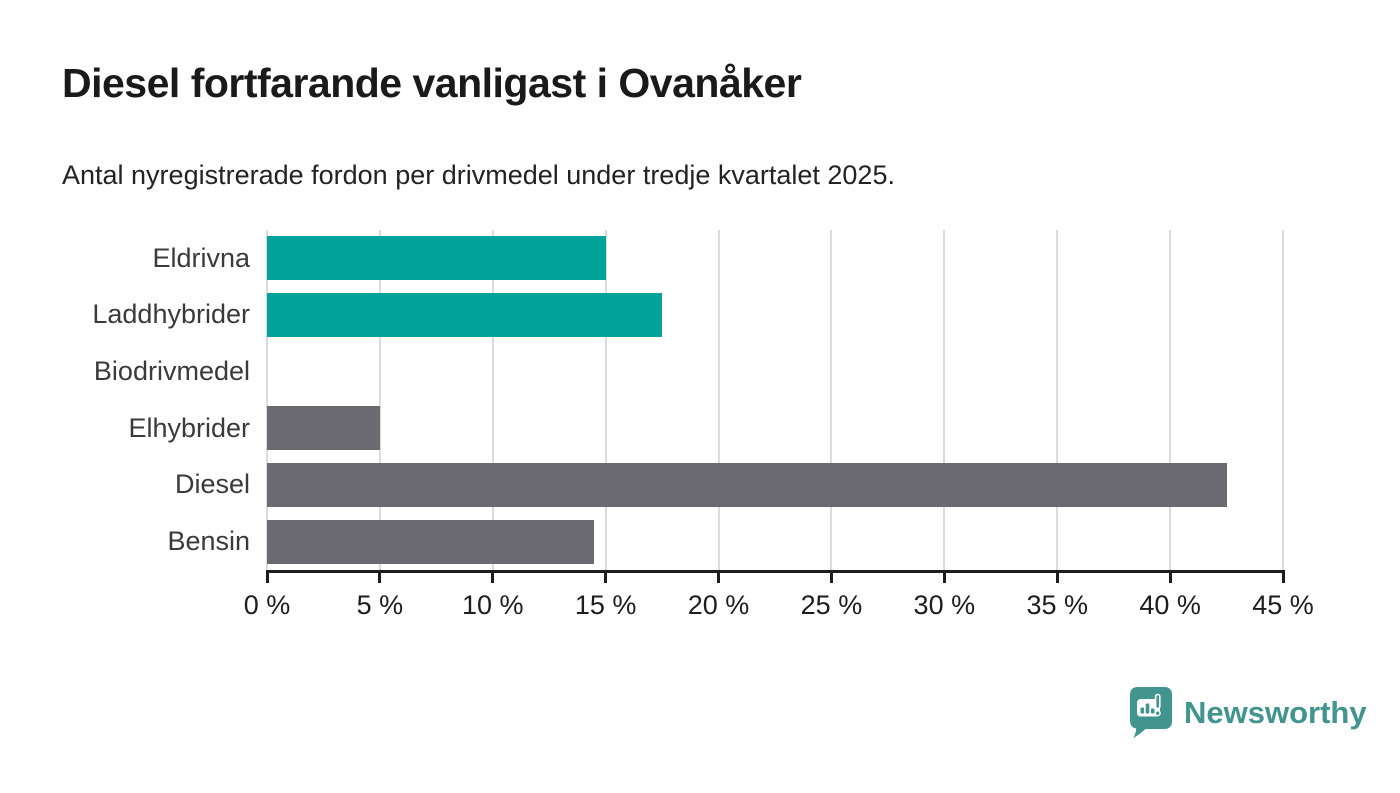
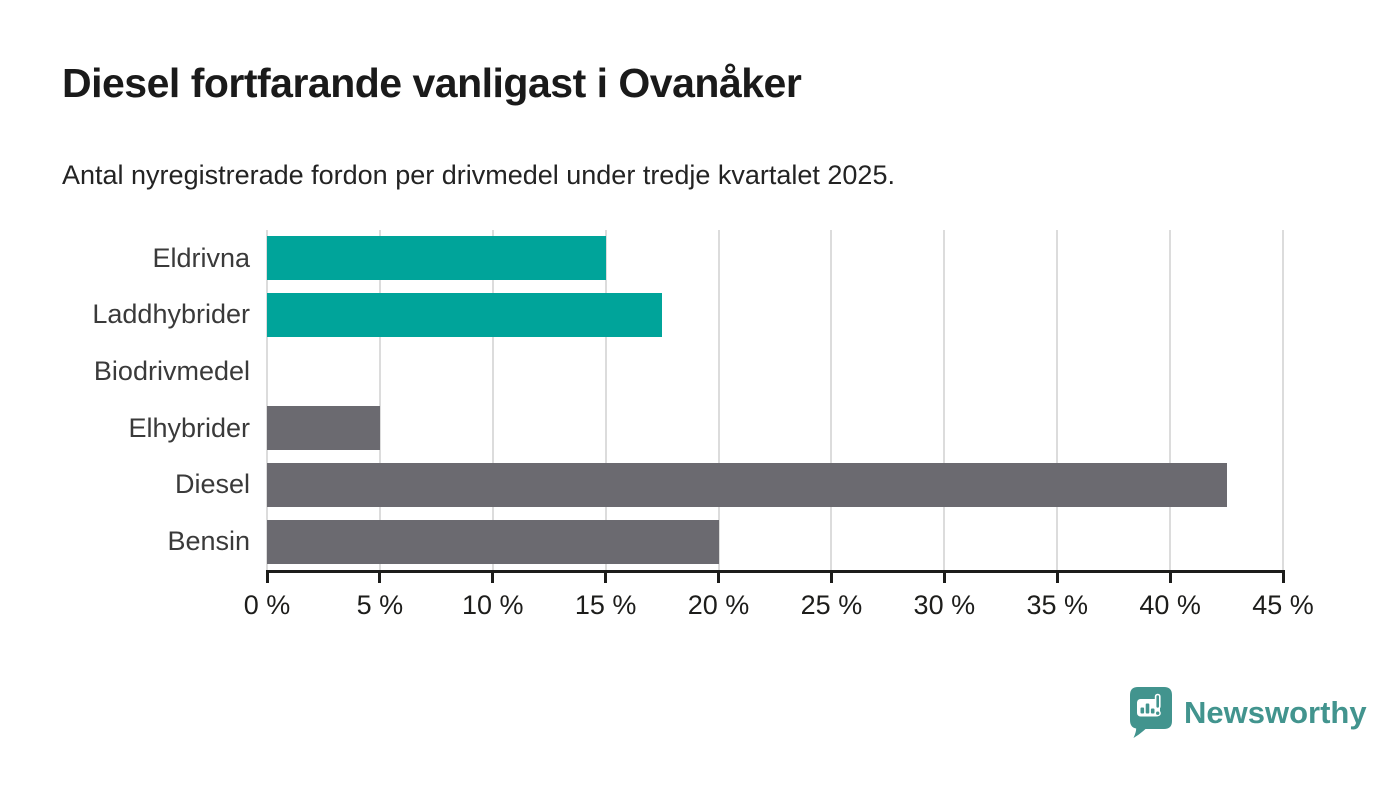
Bensin: 14.5% -> 20.0%
